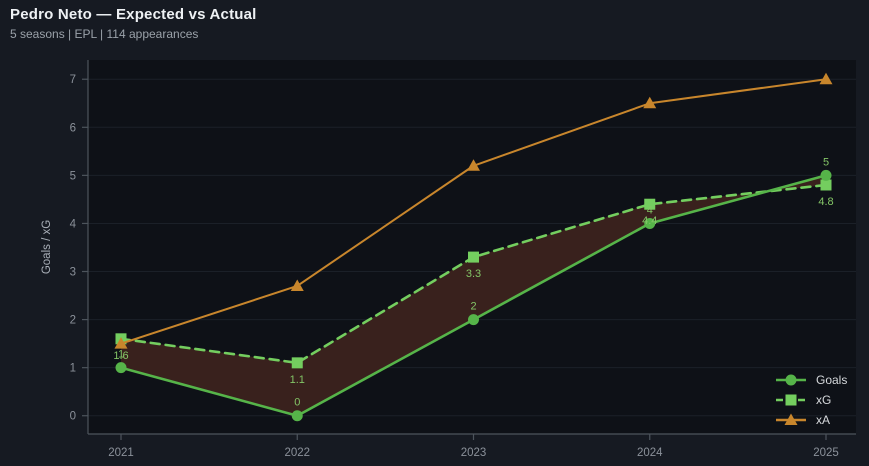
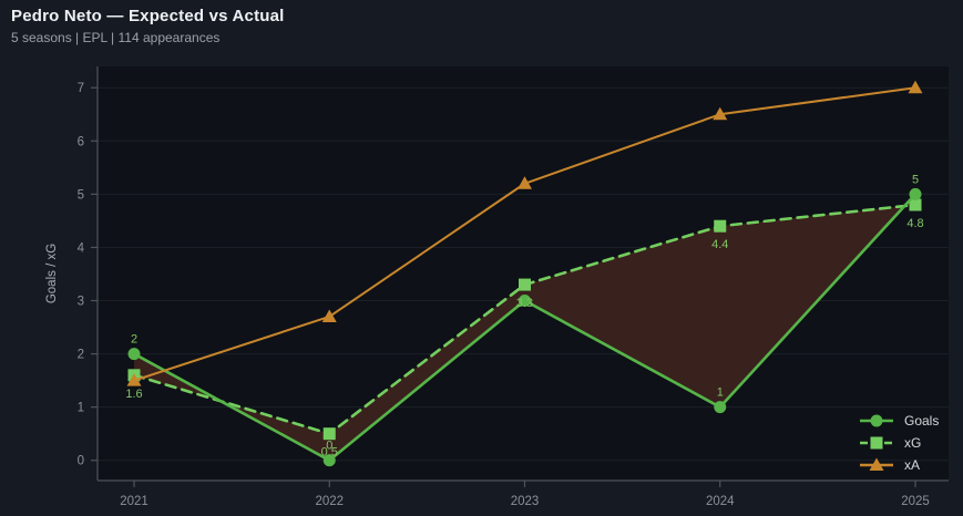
Goals/2021: 1 -> 2
xG/2022: 1.1 -> 0.5
Goals/2023: 2 -> 3
Goals/2024: 4 -> 1
